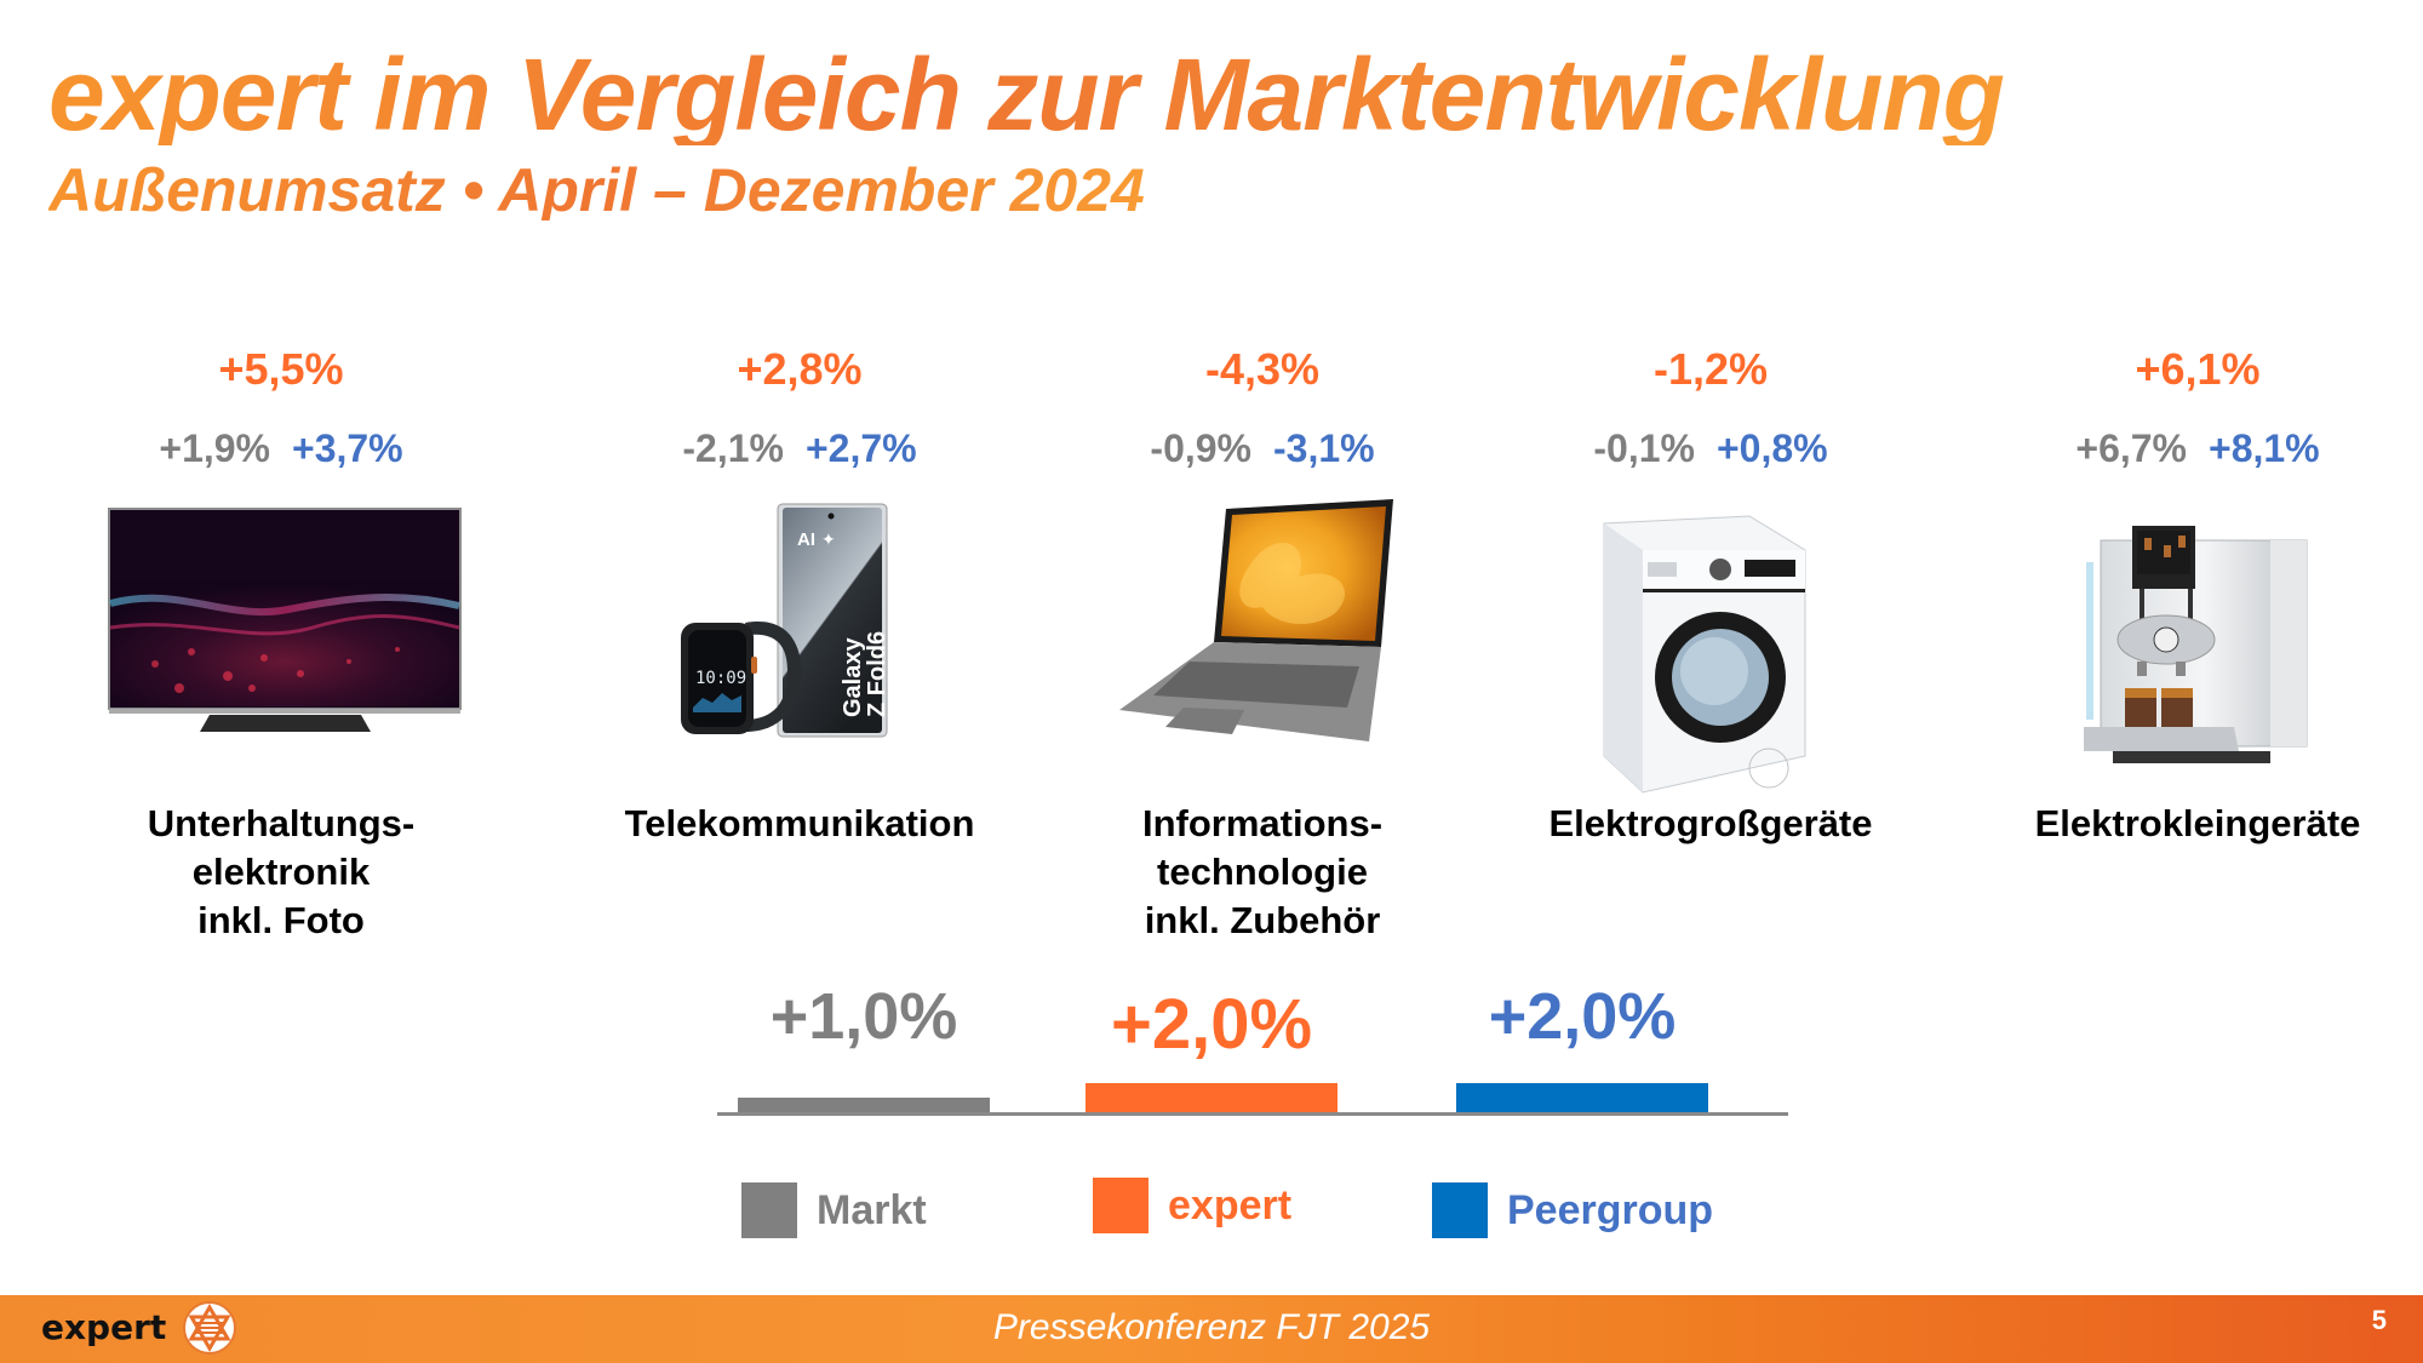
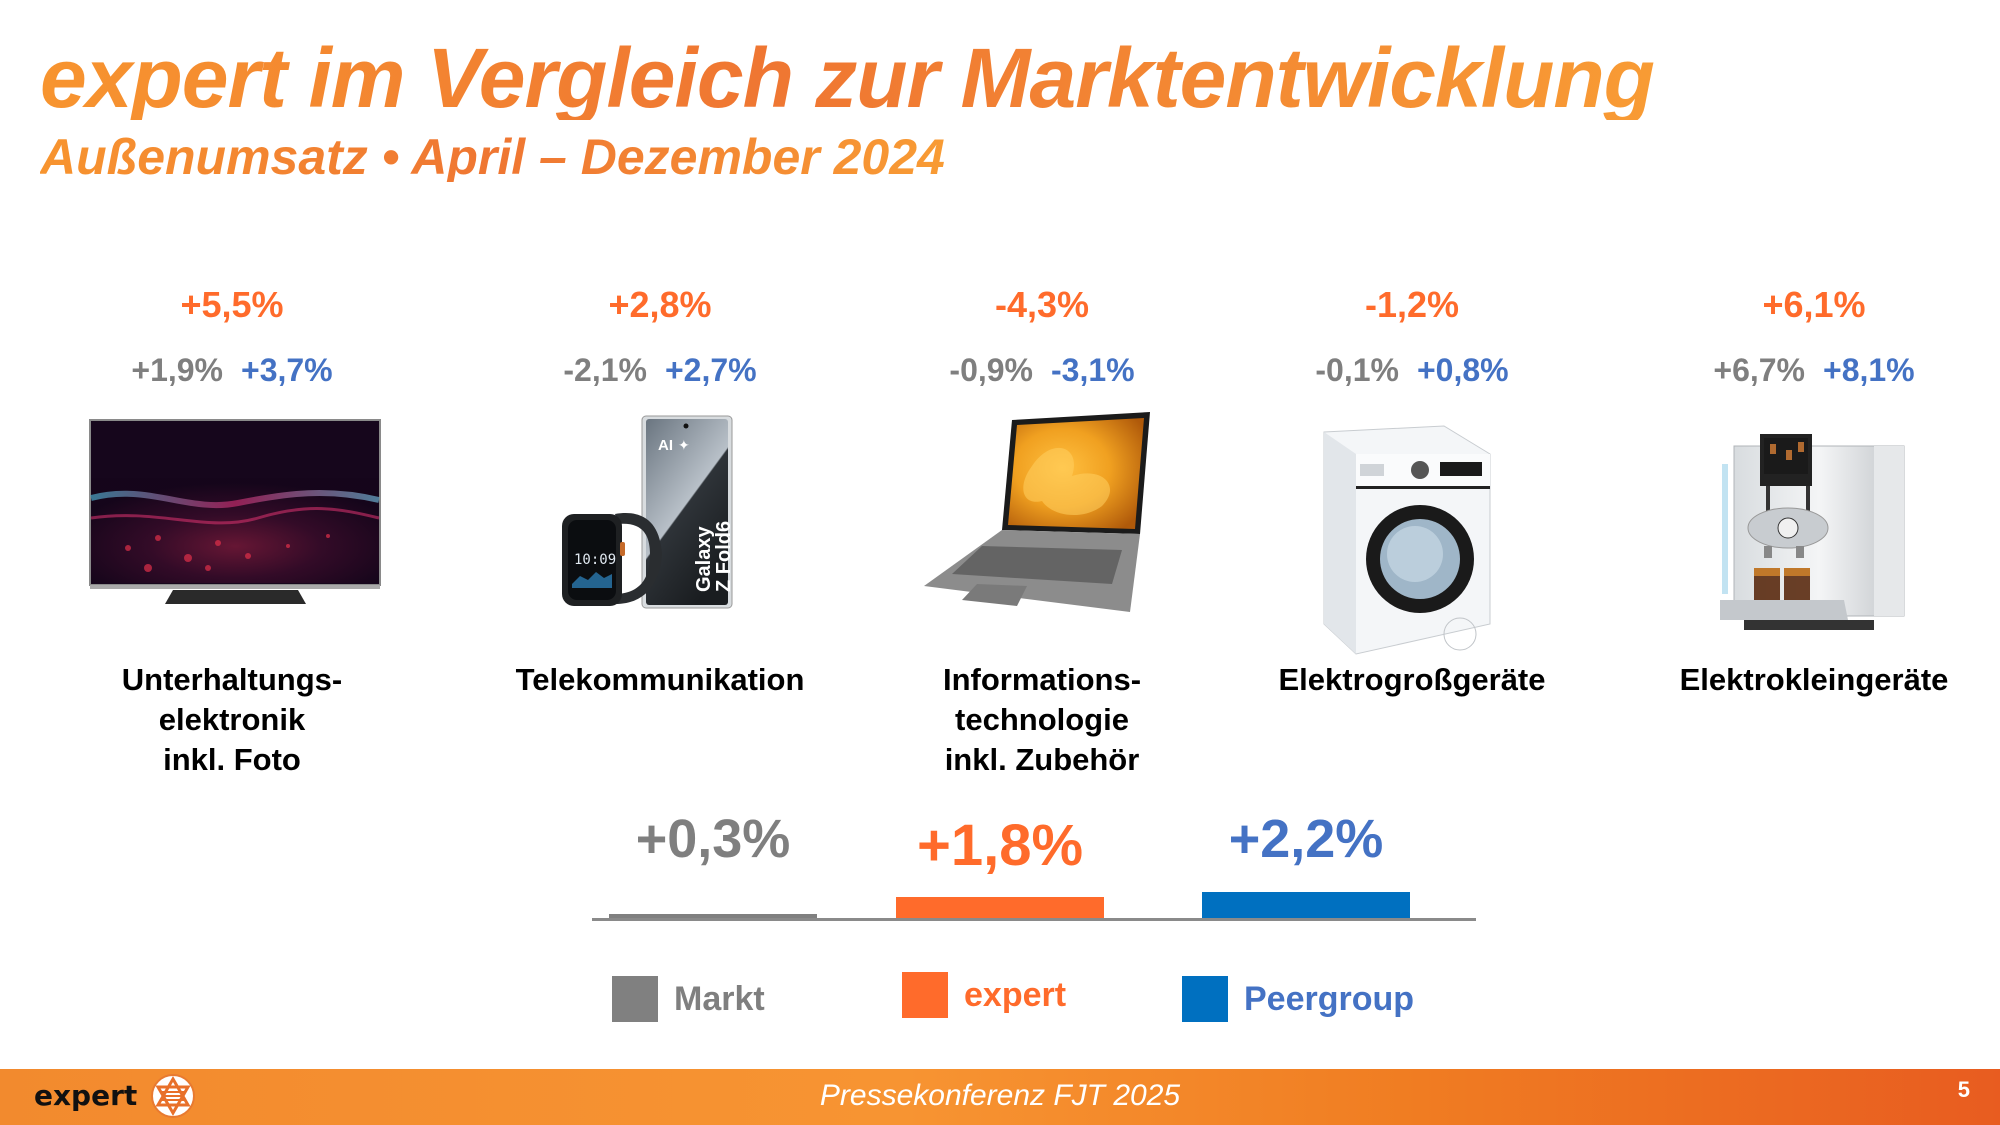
Markt: +1,0% -> +0,3%
expert: +2,0% -> +1,8%
Peergroup: +2,0% -> +2,2%
